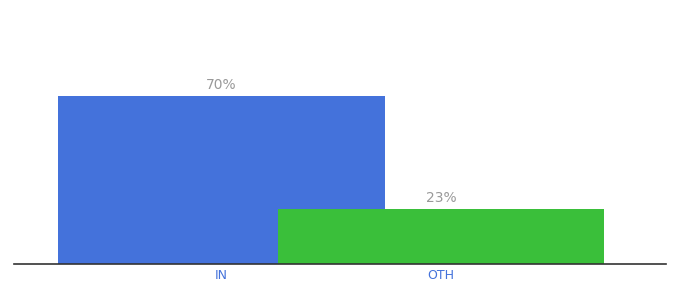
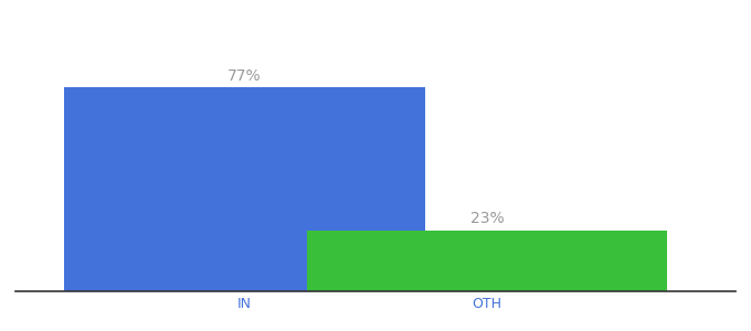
IN: 70% -> 77%
